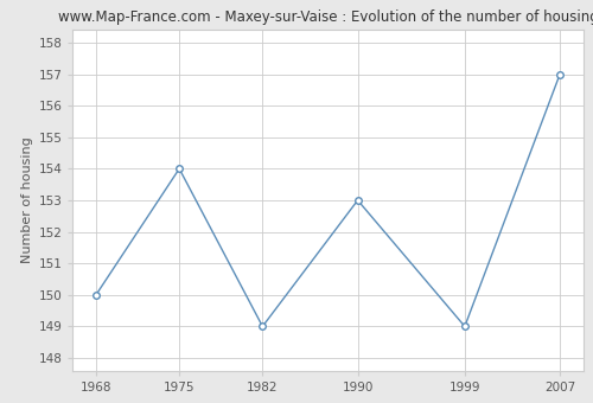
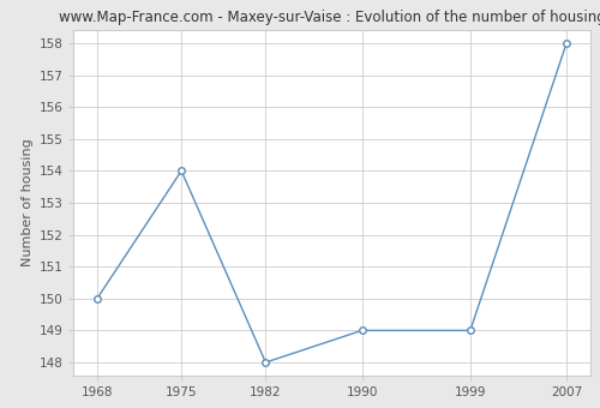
1982: 149 -> 148
1990: 153 -> 149
2007: 157 -> 158
